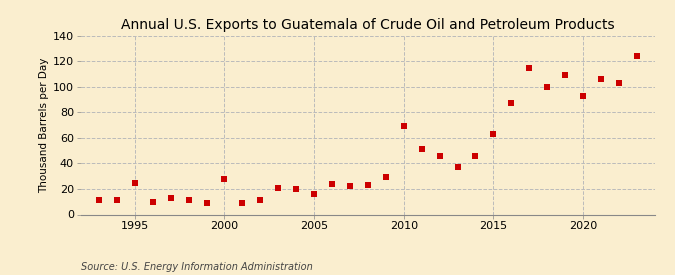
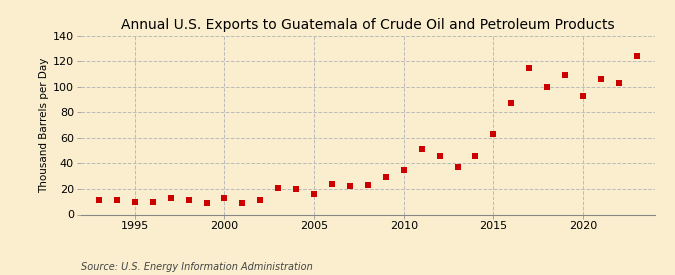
1995: 25 -> 10
2000: 28 -> 13
2010: 69 -> 35
